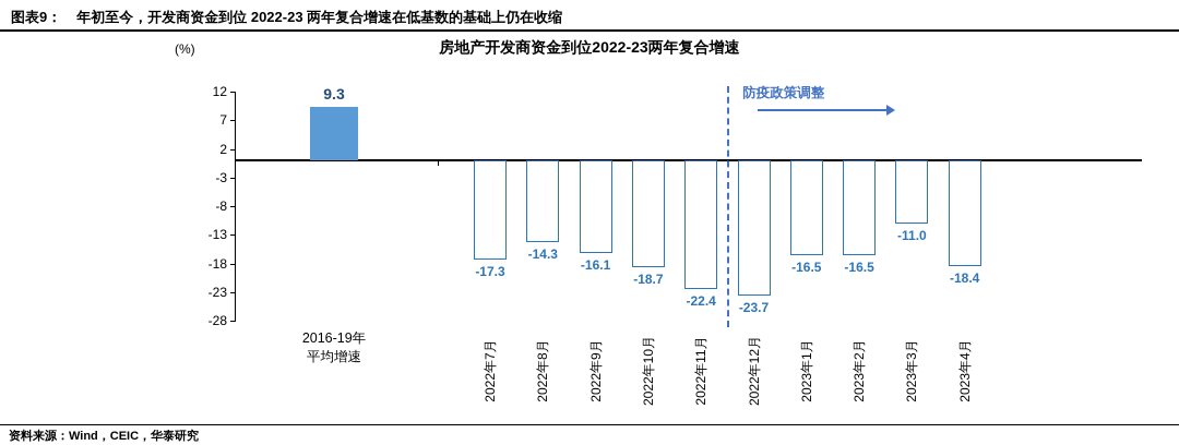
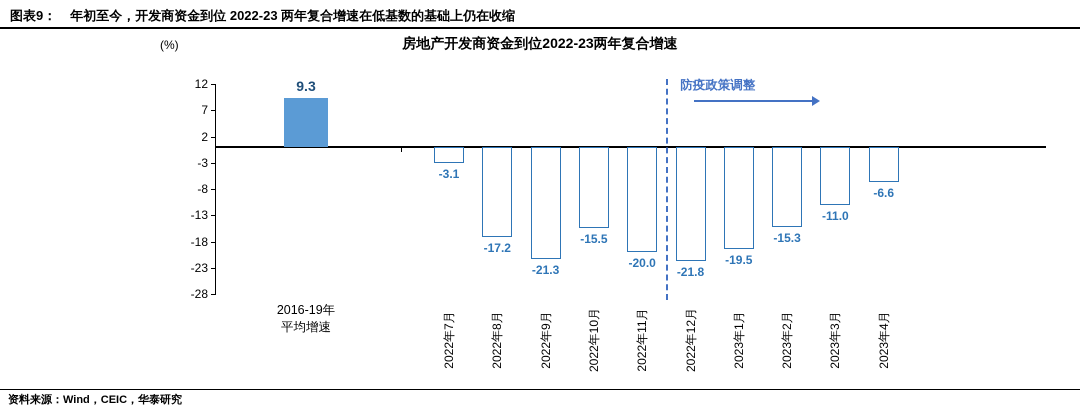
2022年7月: -17.3 -> -3.1
2022年8月: -14.3 -> -17.2
2022年9月: -16.1 -> -21.3
2022年10月: -18.7 -> -15.5
2022年11月: -22.4 -> -20.0
2022年12月: -23.7 -> -21.8
2023年1月: -16.5 -> -19.5
2023年2月: -16.5 -> -15.3
2023年4月: -18.4 -> -6.6
